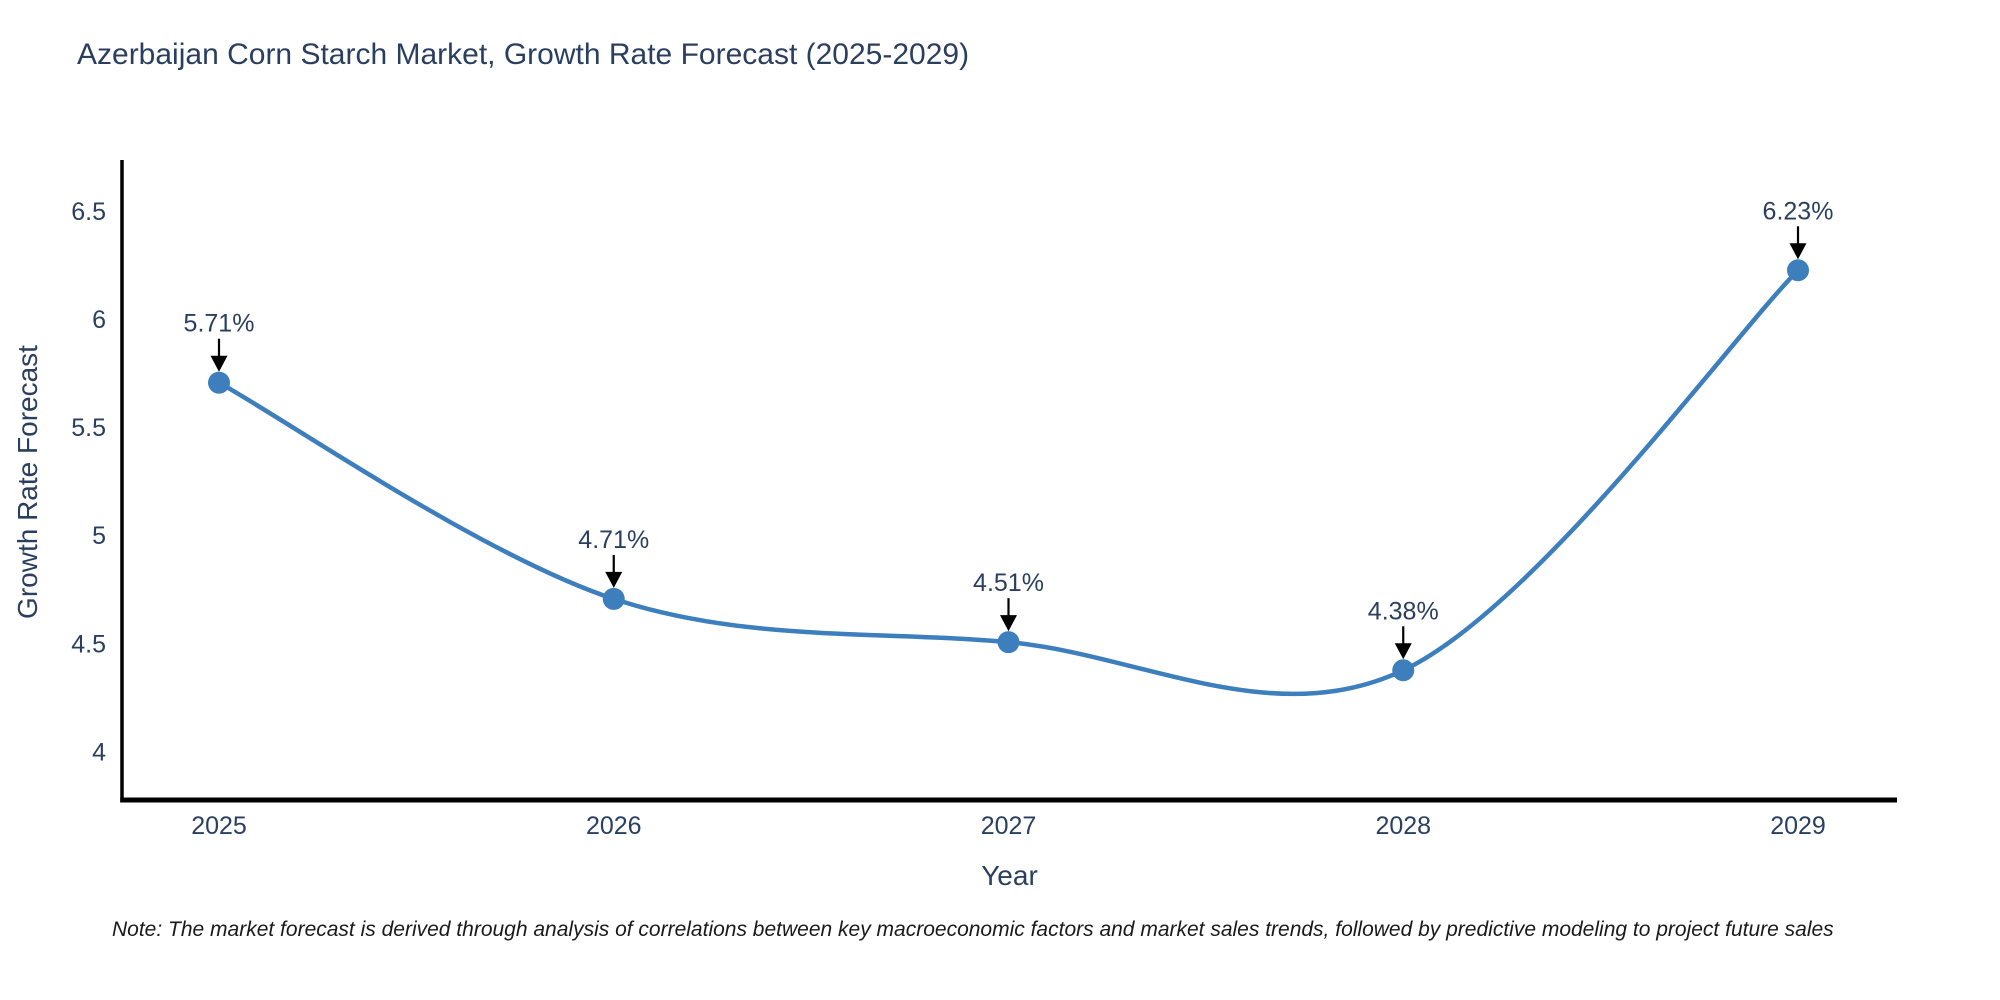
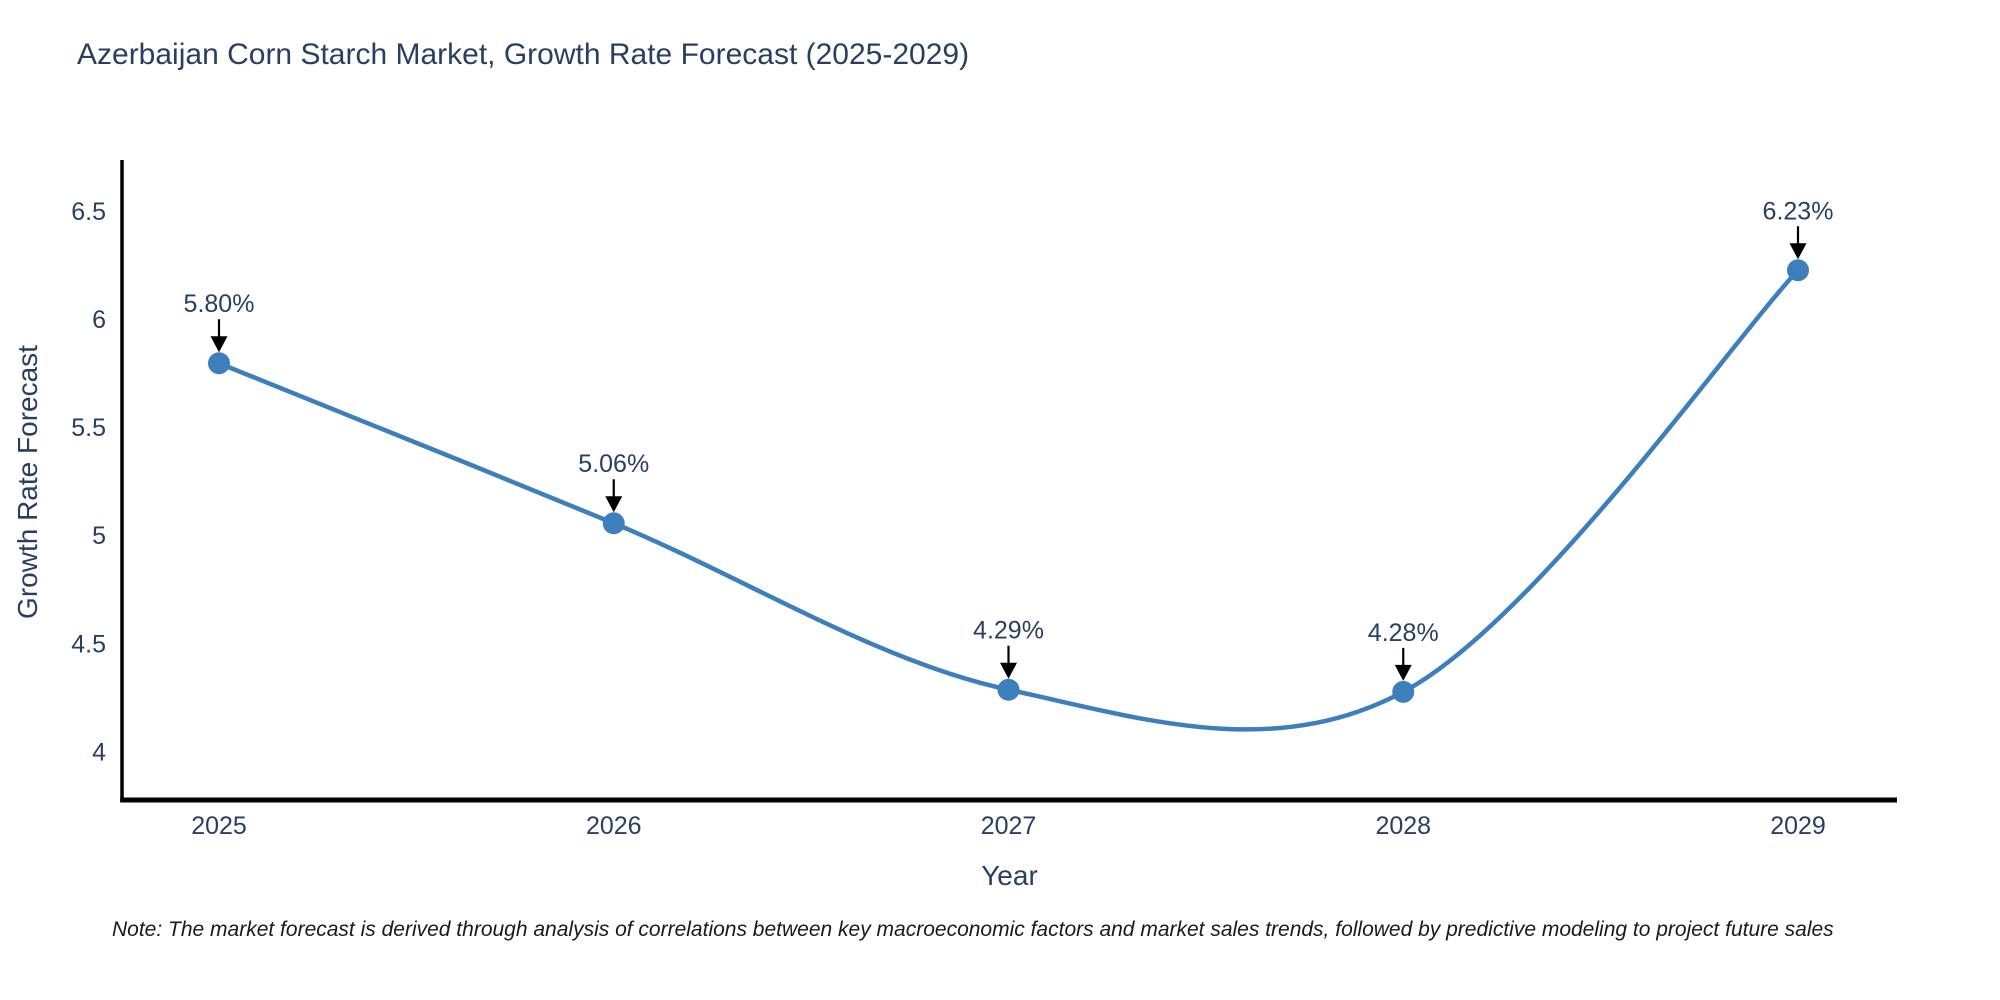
2025: 5.71% -> 5.80%
2026: 4.71% -> 5.06%
2027: 4.51% -> 4.29%
2028: 4.38% -> 4.28%
